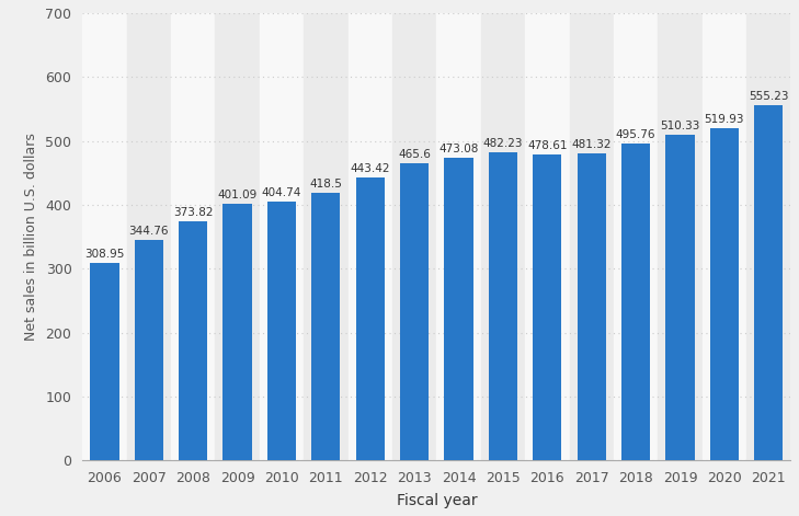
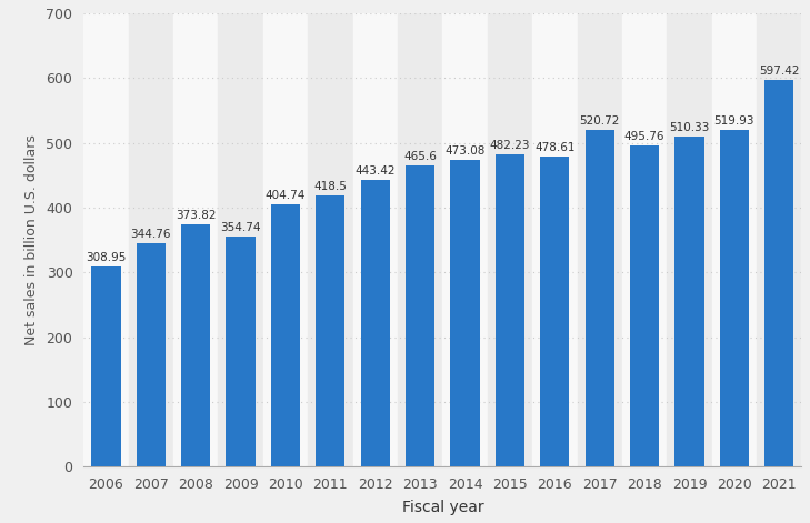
2009: 401.09 -> 354.74
2017: 481.32 -> 520.72
2021: 555.23 -> 597.42
